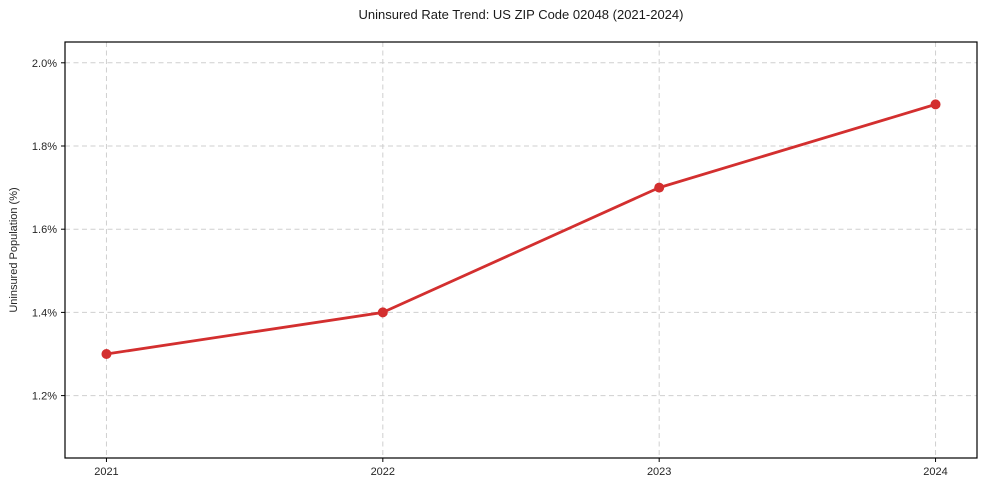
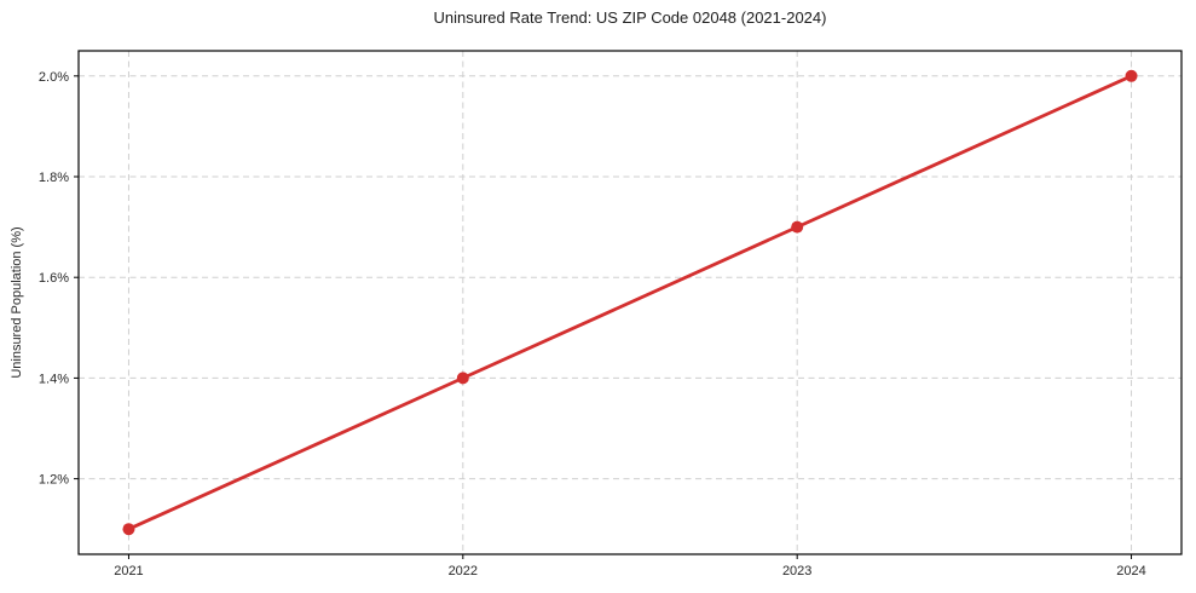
2021: 1.3% -> 1.1%
2024: 1.9% -> 2.0%
